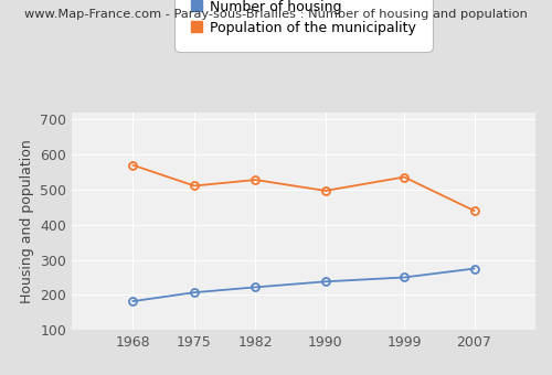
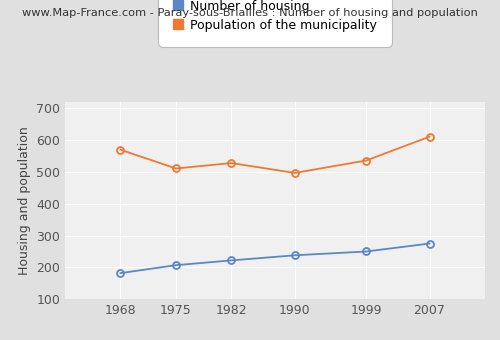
Population of the municipality/2007: 440 -> 611
